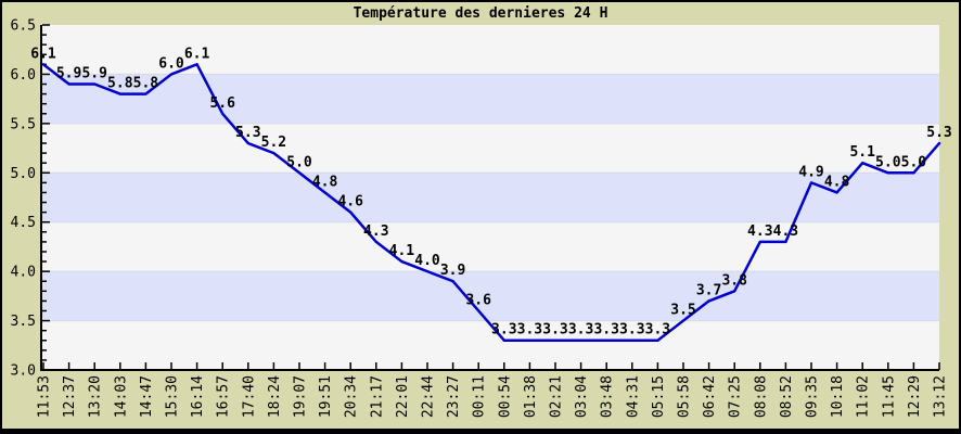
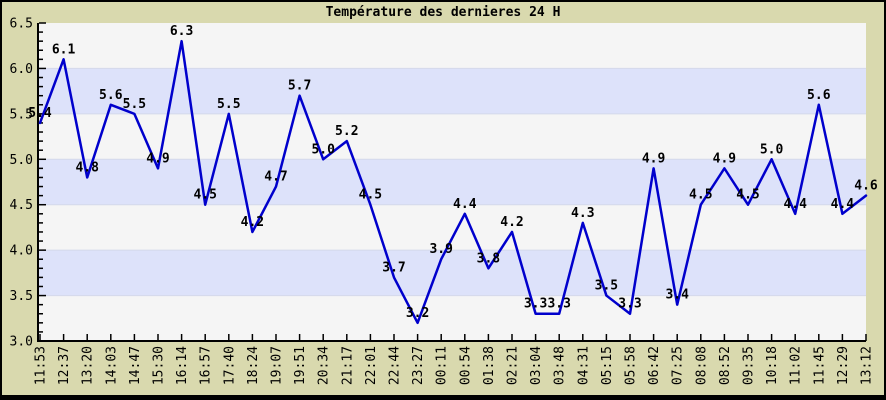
11:53: 6.1 -> 5.4
12:37: 5.9 -> 6.1
13:20: 5.9 -> 4.8
14:03: 5.8 -> 5.6
14:47: 5.8 -> 5.5
15:30: 6.0 -> 4.9
16:14: 6.1 -> 6.3
16:57: 5.6 -> 4.5
17:40: 5.3 -> 5.5
18:24: 5.2 -> 4.2
19:07: 5.0 -> 4.7
19:51: 4.8 -> 5.7
20:34: 4.6 -> 5.0
21:17: 4.3 -> 5.2
22:01: 4.1 -> 4.5
22:44: 4.0 -> 3.7
23:27: 3.9 -> 3.2
00:11: 3.6 -> 3.9
00:54: 3.3 -> 4.4
01:38: 3.3 -> 3.8
02:21: 3.3 -> 4.2
04:31: 3.3 -> 4.3
05:15: 3.3 -> 3.5
05:58: 3.5 -> 3.3
06:42: 3.7 -> 4.9
07:25: 3.8 -> 3.4
08:08: 4.3 -> 4.5
08:52: 4.3 -> 4.9
09:35: 4.9 -> 4.5
10:18: 4.8 -> 5.0
11:02: 5.1 -> 4.4
11:45: 5.0 -> 5.6
12:29: 5.0 -> 4.4
13:12: 5.3 -> 4.6
